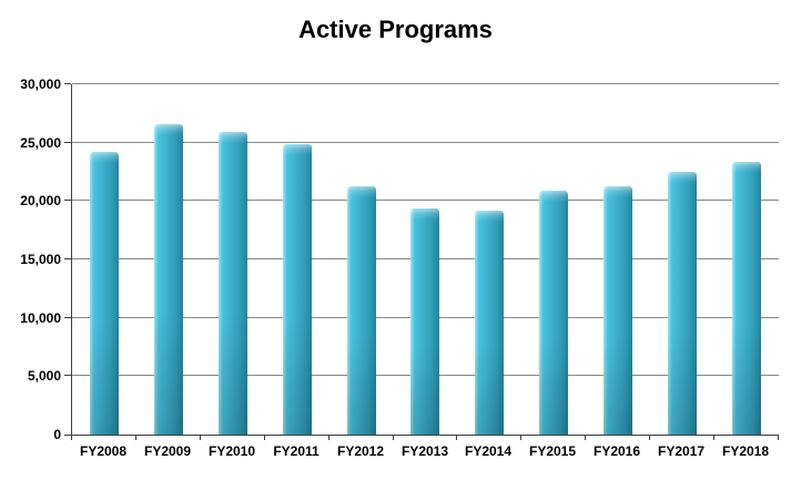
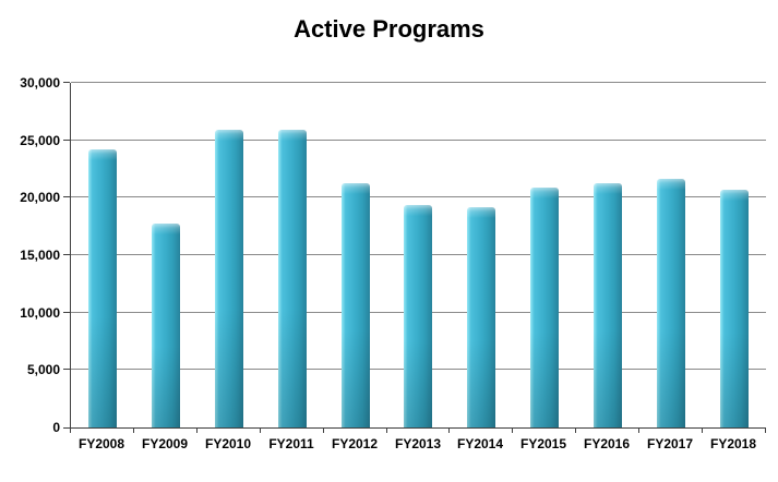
FY2009: 26600 -> 17800
FY2011: 24900 -> 25900
FY2017: 22500 -> 21600
FY2018: 23400 -> 20700
